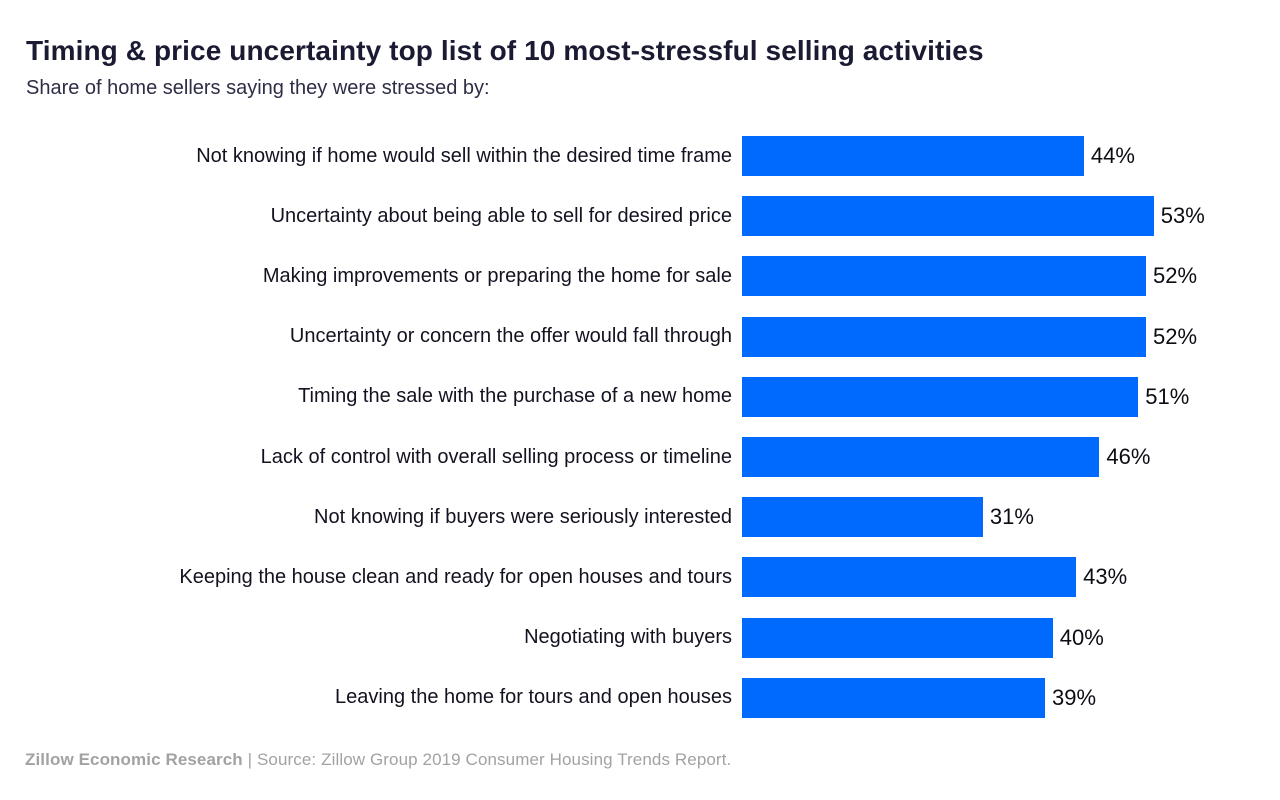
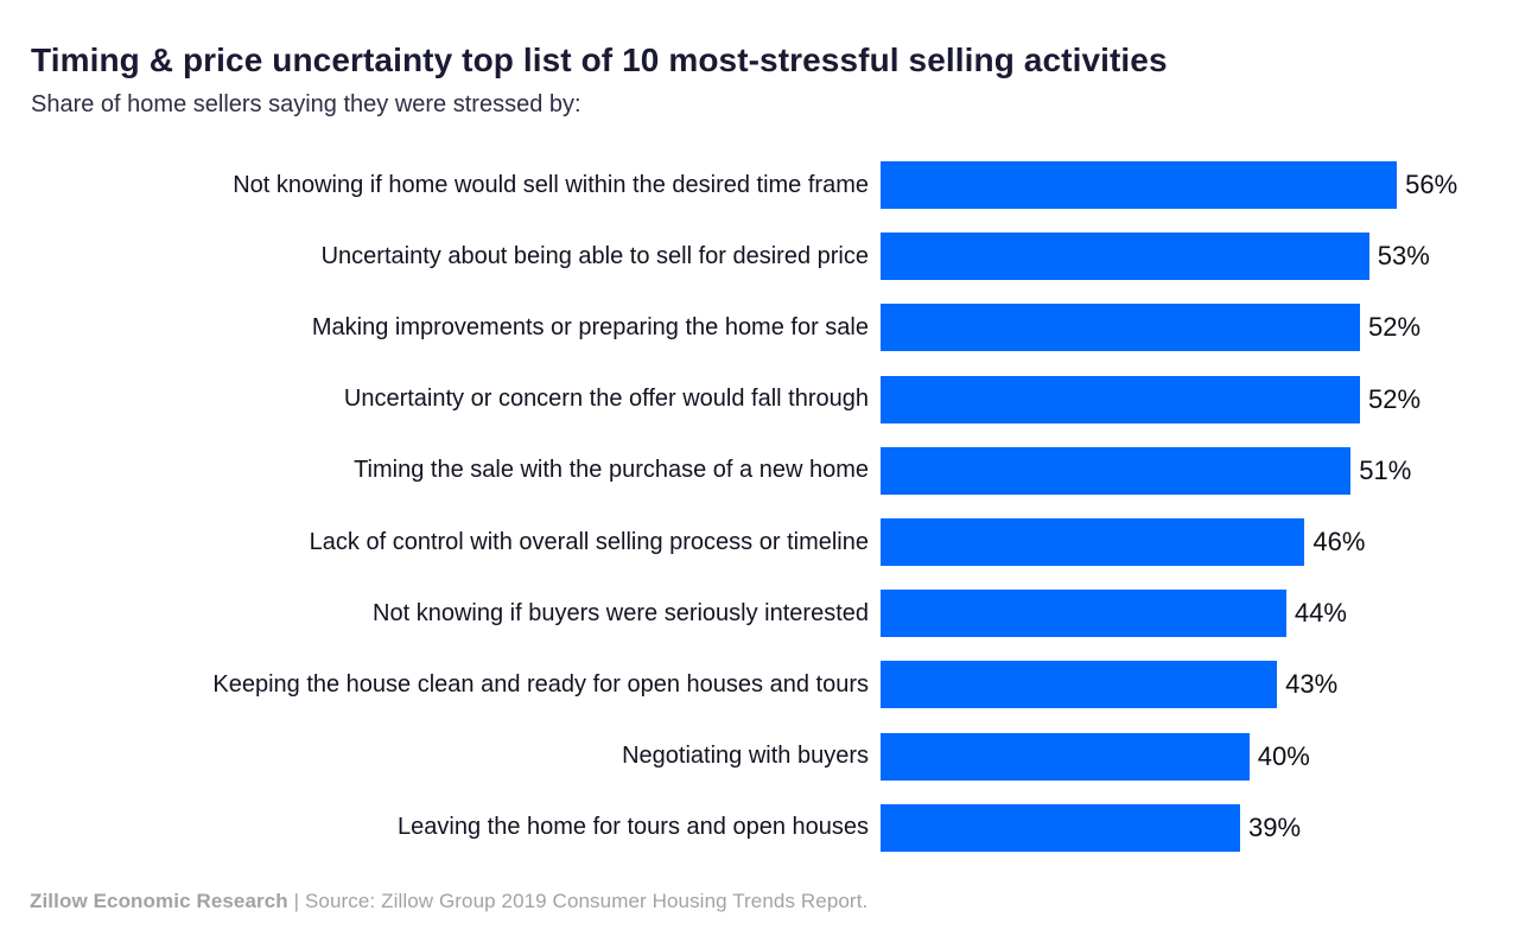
Not knowing if home would sell within the desired time frame: 44% -> 56%
Not knowing if buyers were seriously interested: 31% -> 44%
